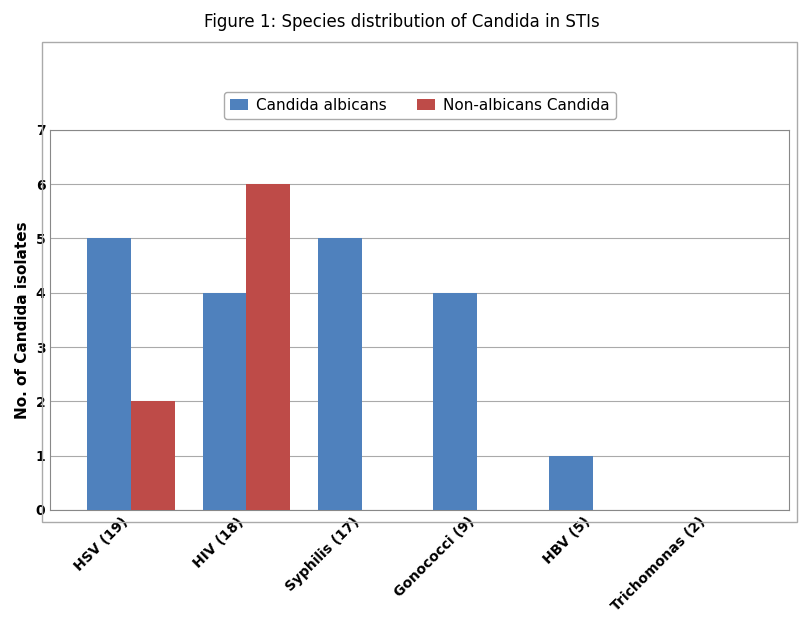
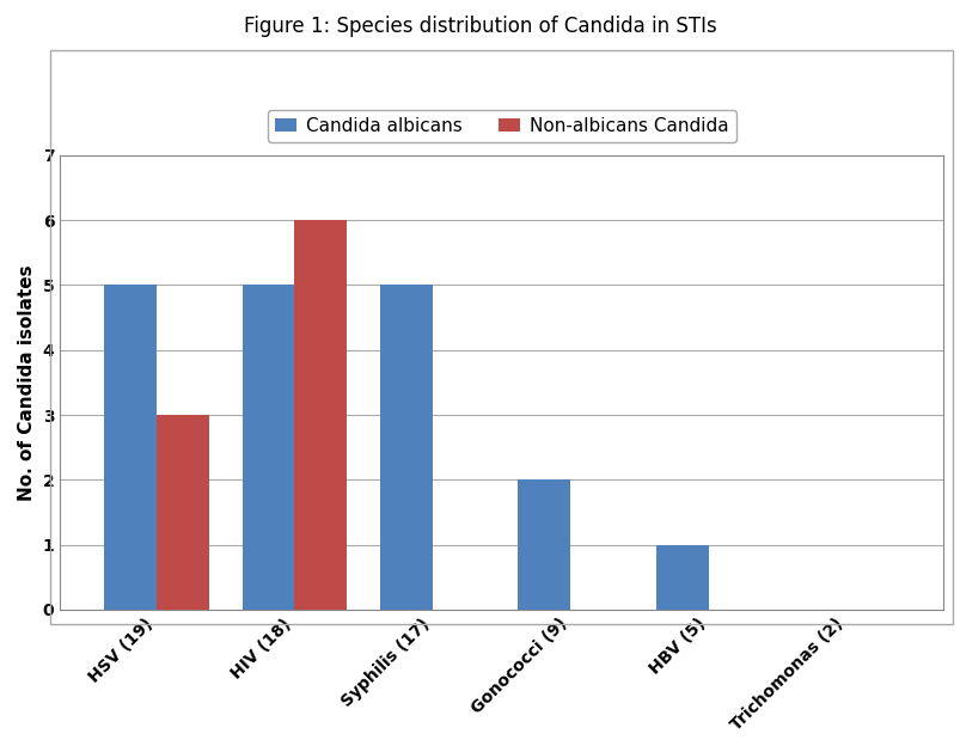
Non-albicans Candida/HSV (19): 2 -> 3
Candida albicans/HIV (18): 4 -> 5
Candida albicans/Gonococci (9): 4 -> 2
